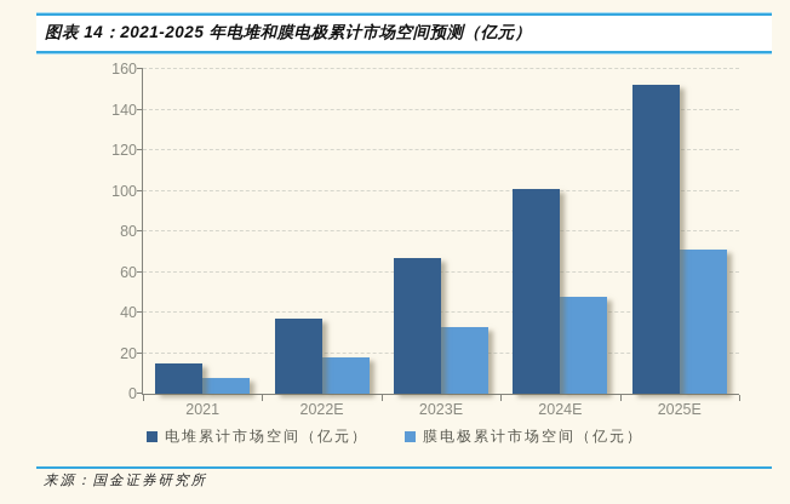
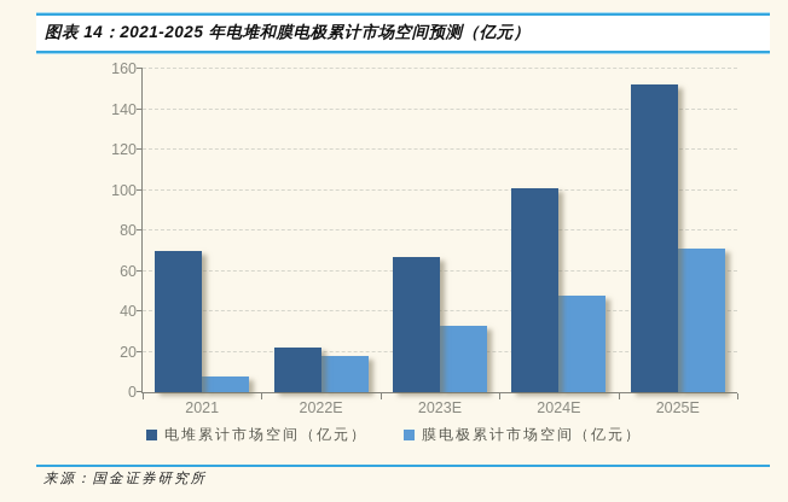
电堆累计市场空间（亿元）/2021: 15 -> 70
电堆累计市场空间（亿元）/2022E: 37 -> 22
